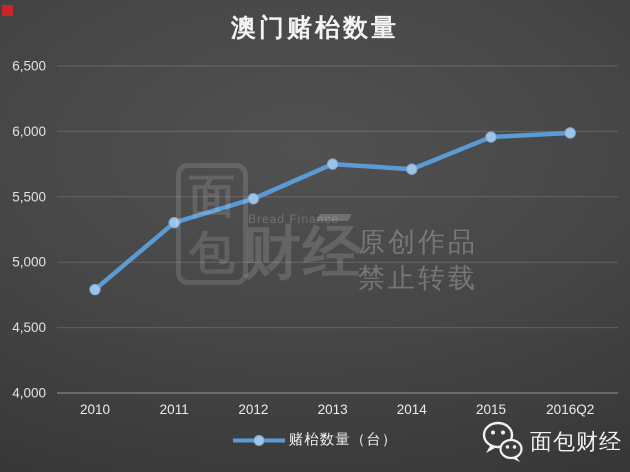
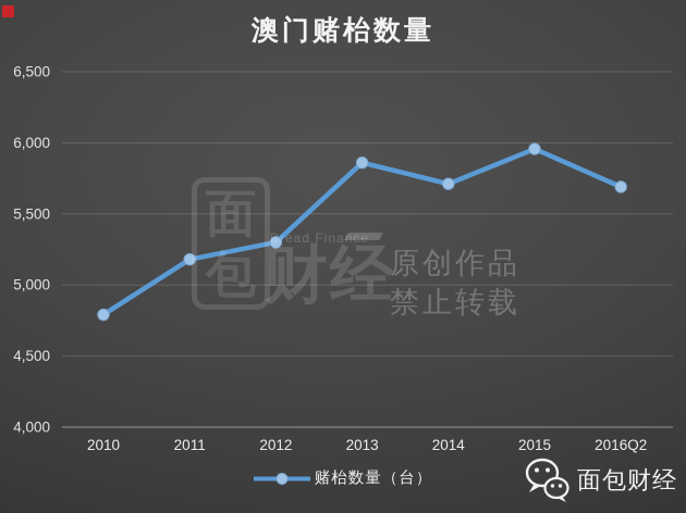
2011: 5300 -> 5180
2012: 5480 -> 5300
2013: 5750 -> 5860
2016Q2: 5990 -> 5690
